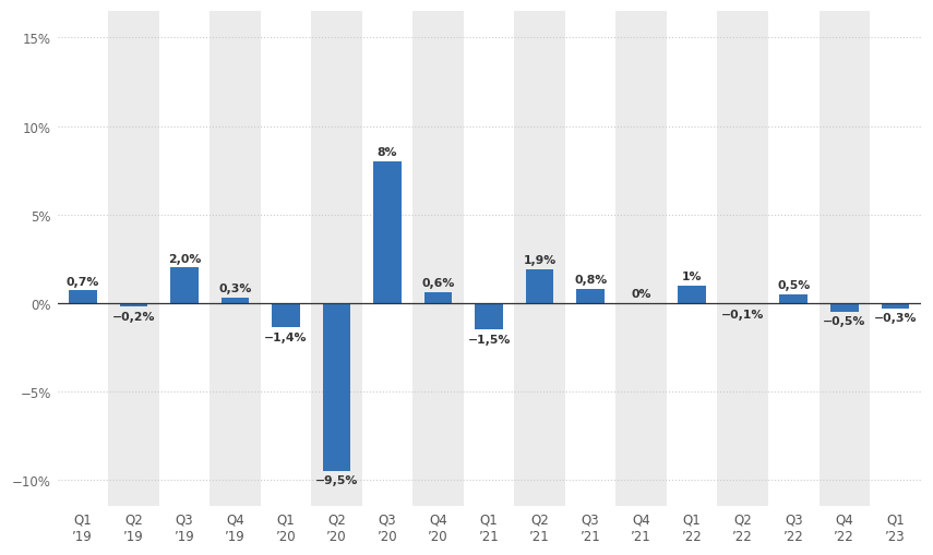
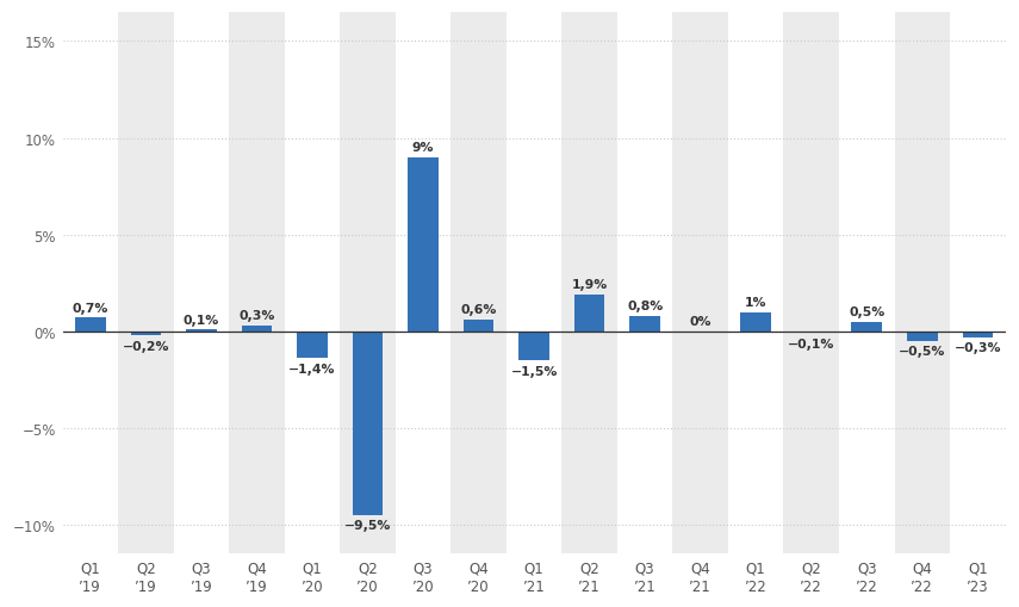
Q3 ’19: 2,0% -> 0,1%
Q3 ’20: 8% -> 9%
